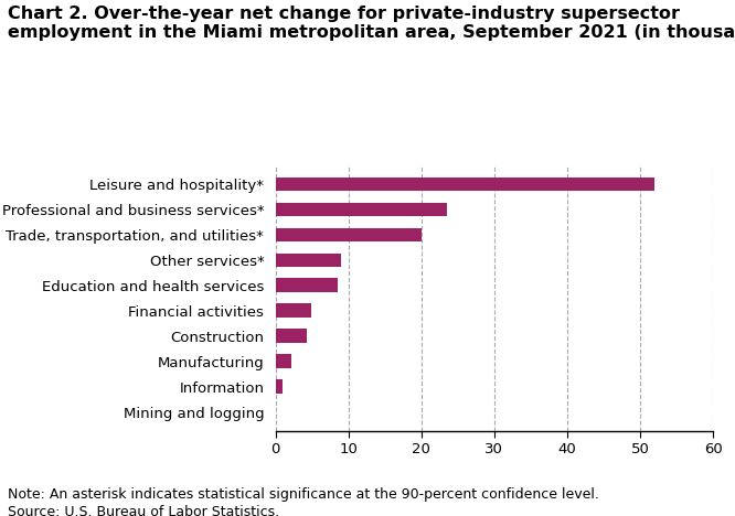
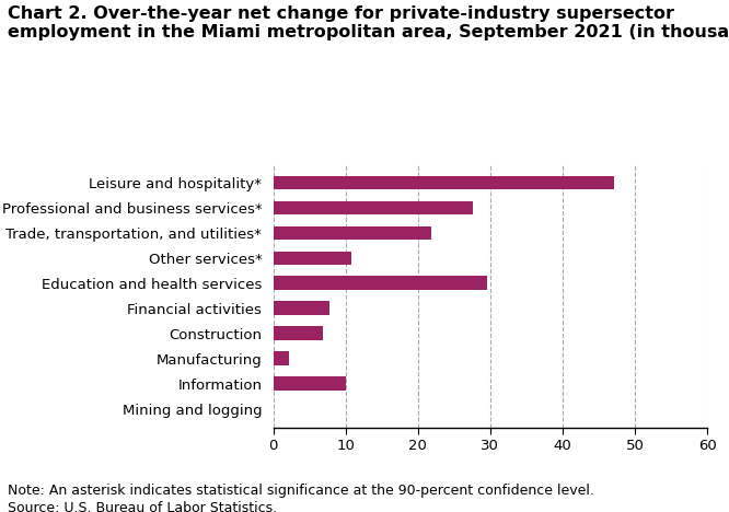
Leisure and hospitality*: 52.0 -> 47.2
Professional and business services*: 23.5 -> 27.6
Trade, transportation, and utilities*: 20.0 -> 21.8
Other services*: 9.0 -> 10.8
Education and health services: 8.5 -> 29.6
Financial activities: 4.9 -> 7.8
Construction: 4.3 -> 6.8
Information: 1.0 -> 10.0
